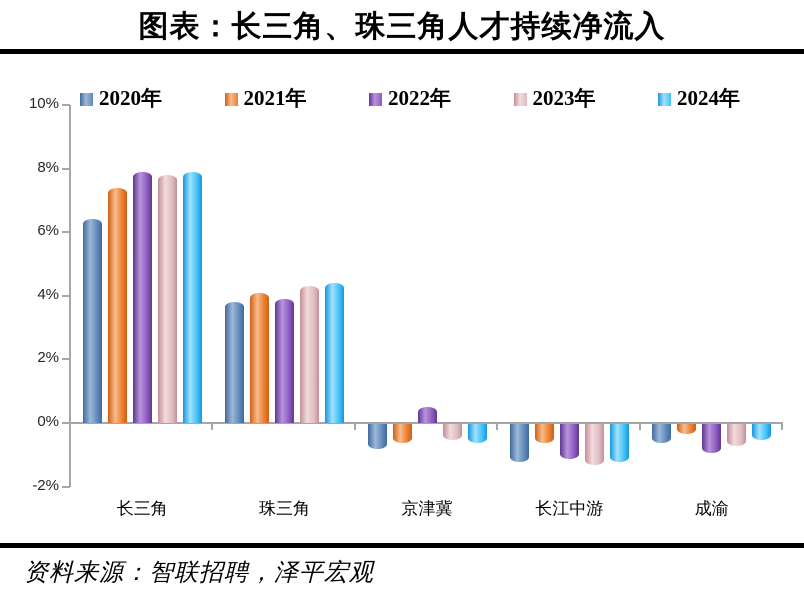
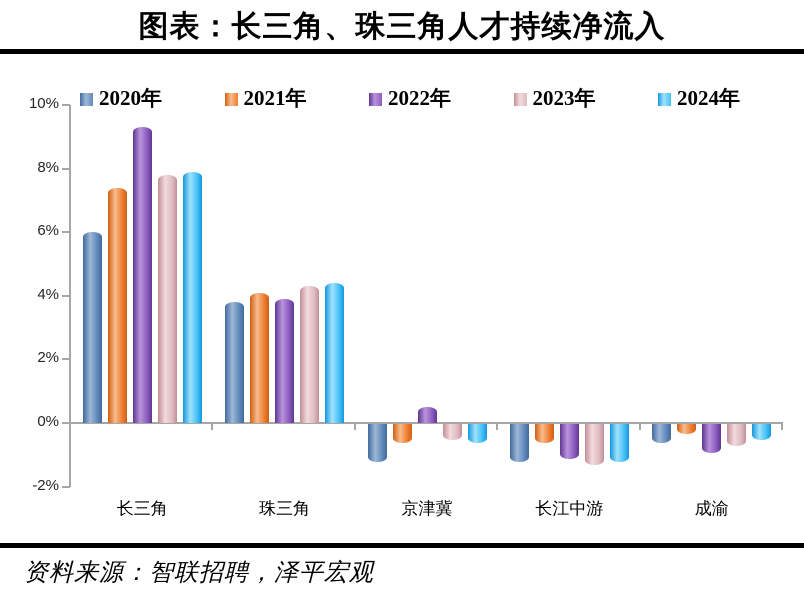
2020年/长三角: 6.4% -> 6.0%
2022年/长三角: 7.9% -> 9.3%
2020年/京津冀: -0.8% -> -1.2%
